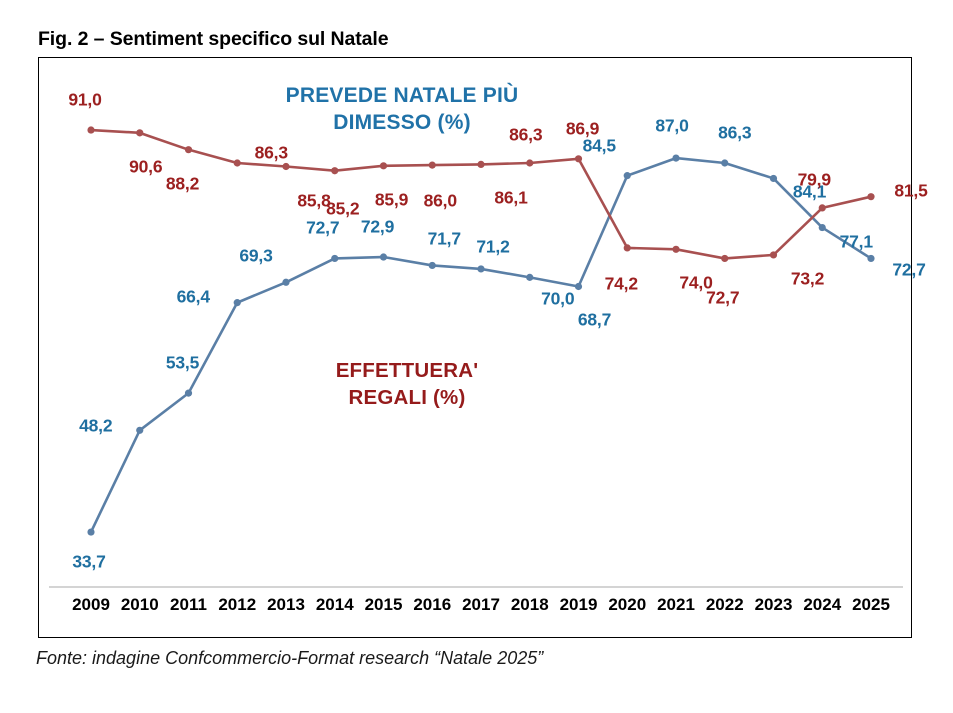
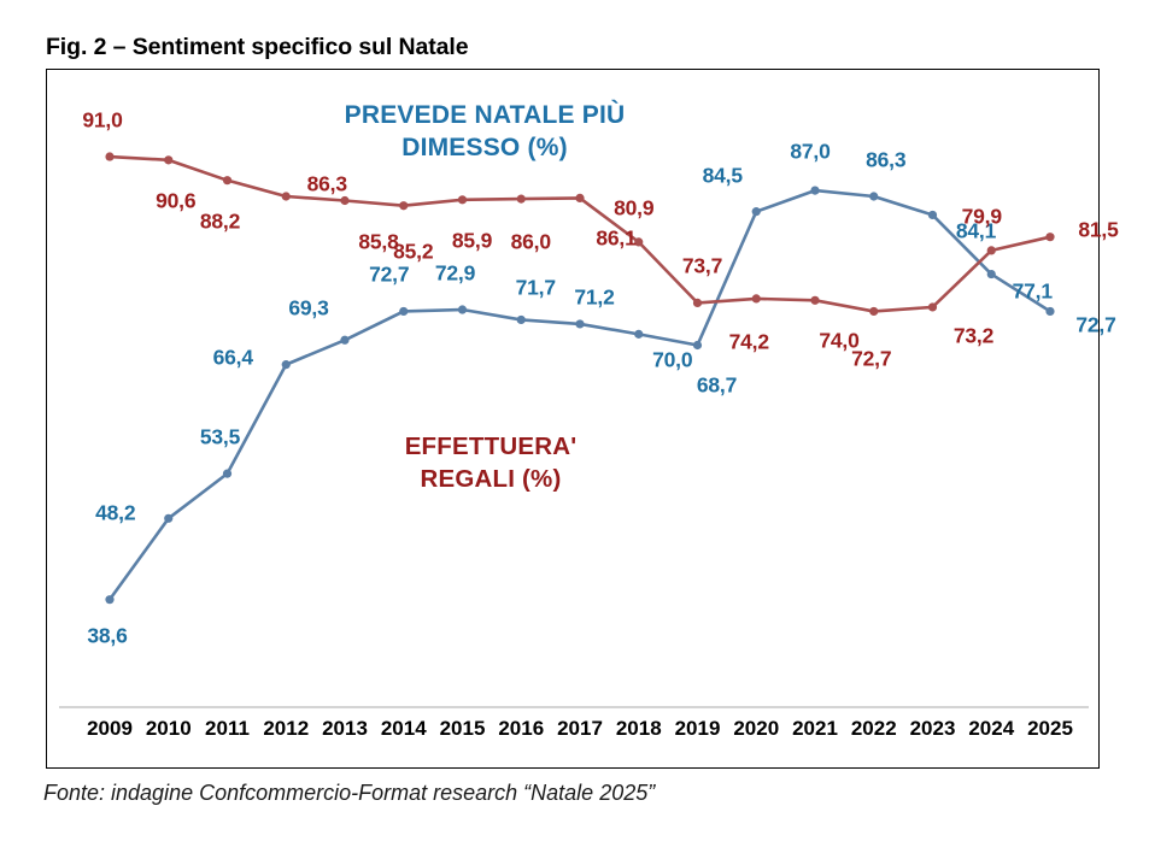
PREVEDE NATALE PIÙ DIMESSO (%)/2009: 33,7 -> 38,6
EFFETTUERA' REGALI (%)/2018: 86,3 -> 80,9
EFFETTUERA' REGALI (%)/2019: 86,9 -> 73,7
